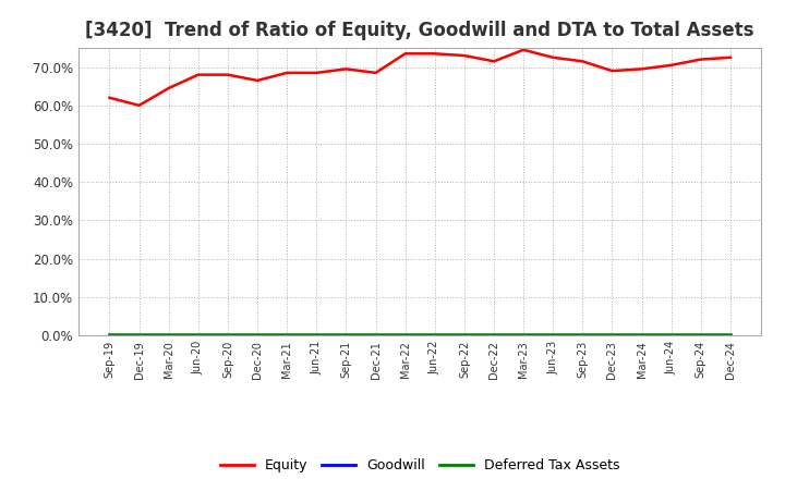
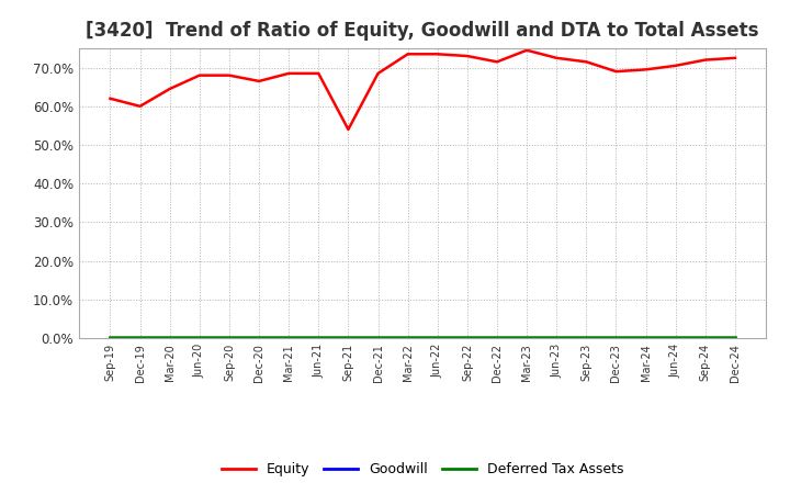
Equity/Sep-21: 69.5% -> 54.0%
